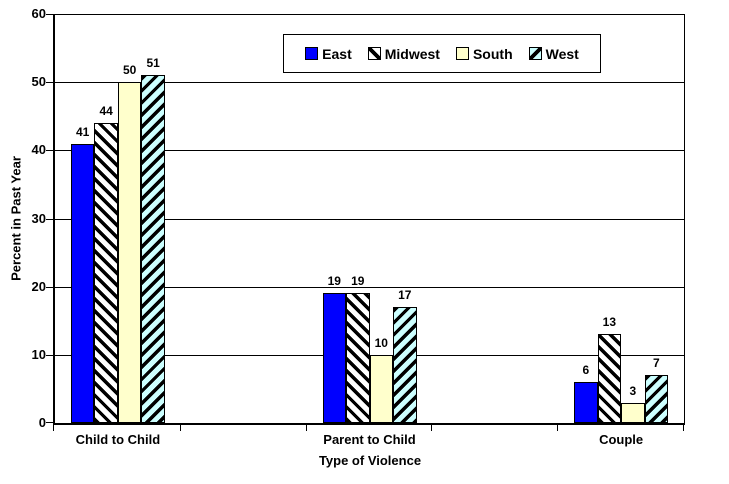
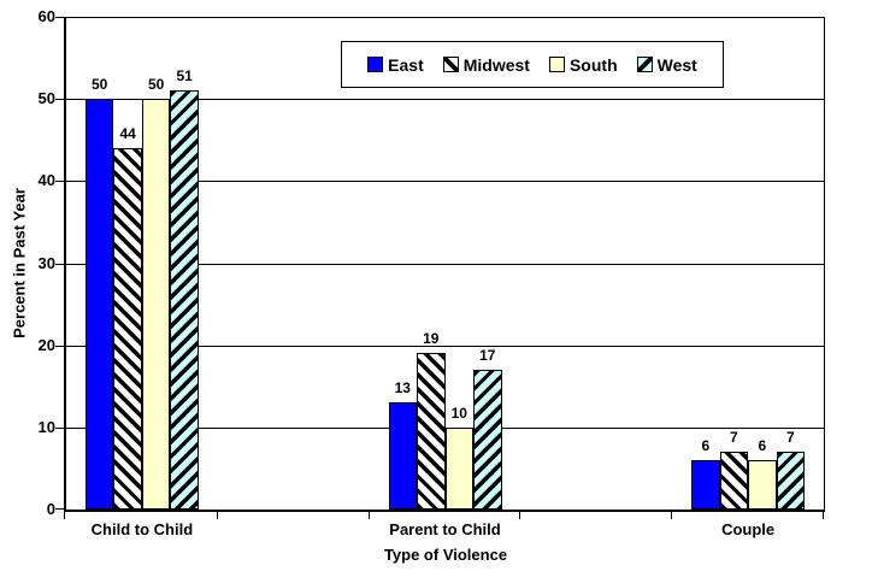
East/Child to Child: 41 -> 50
East/Parent to Child: 19 -> 13
Midwest/Couple: 13 -> 7
South/Couple: 3 -> 6
